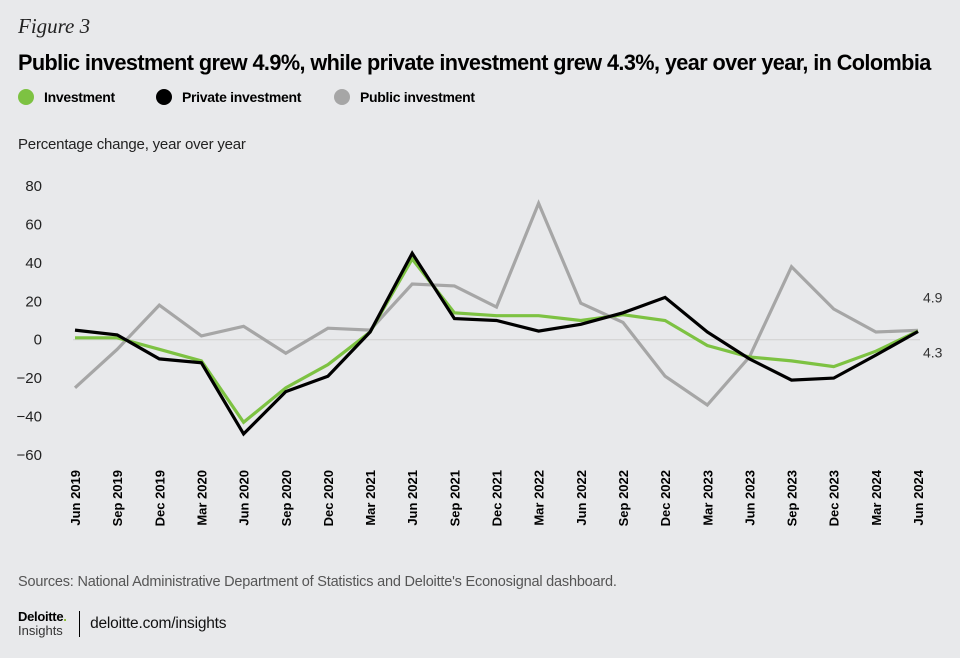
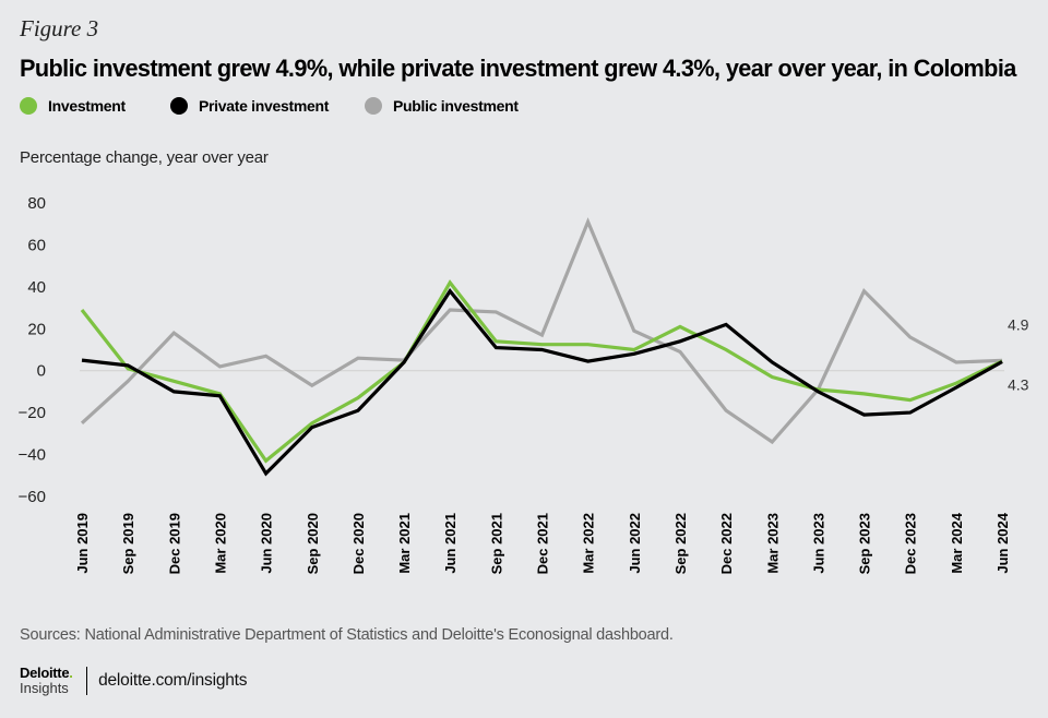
Investment/Jun 2019: 1 -> 29
Private investment/Jun 2021: 45 -> 38
Investment/Sep 2022: 13 -> 21
